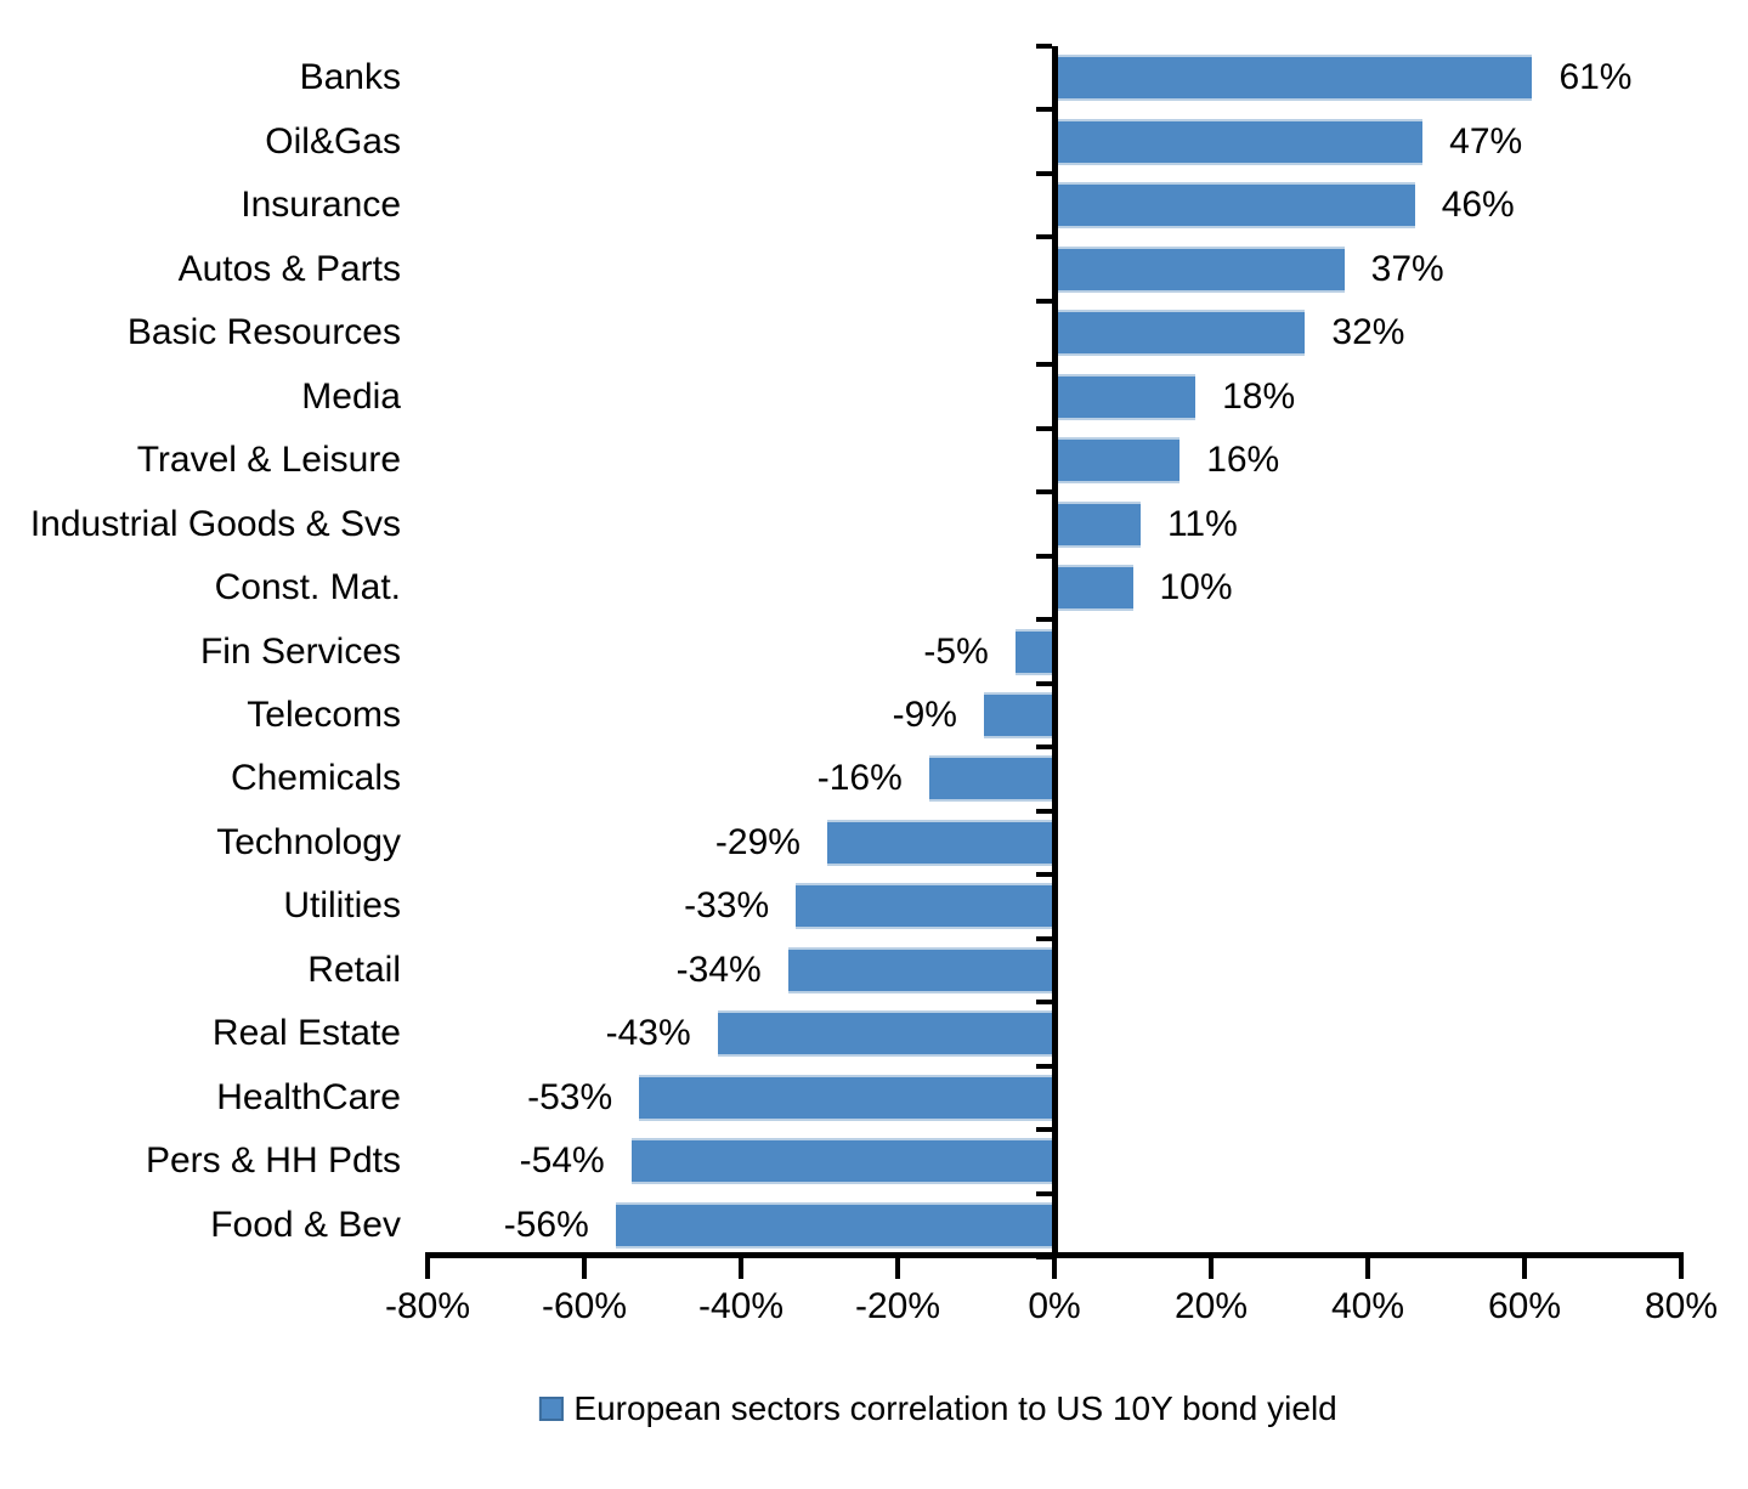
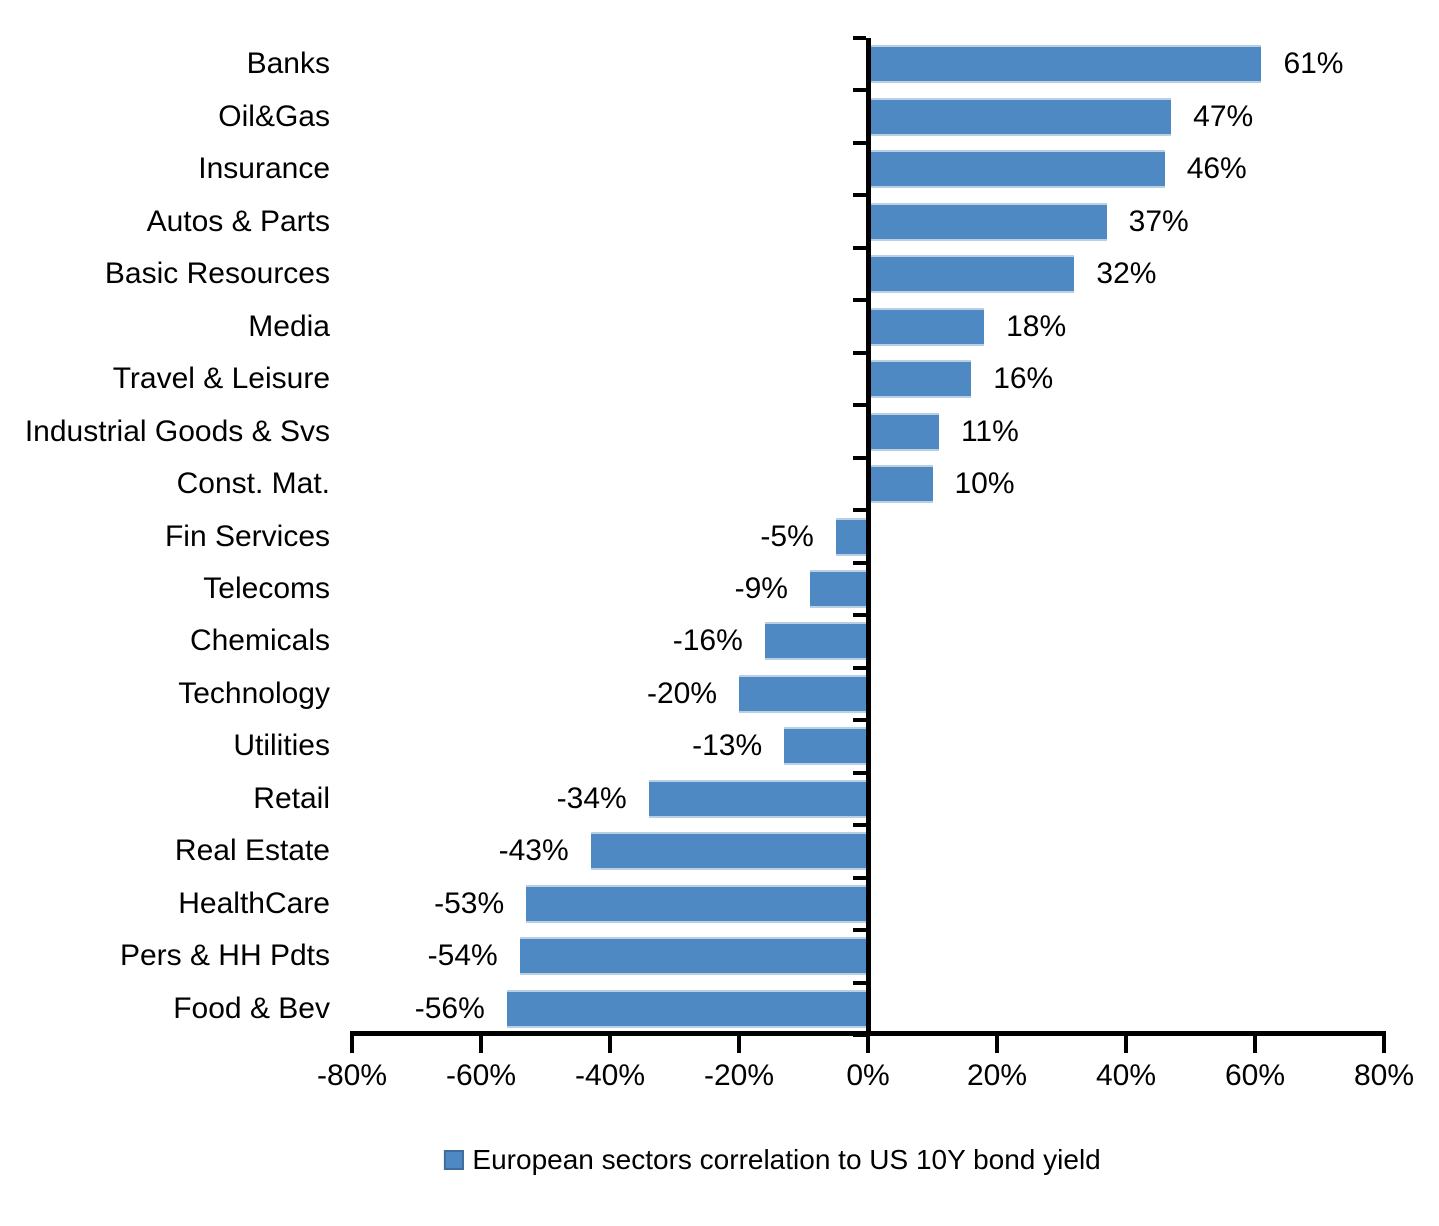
Technology: -29% -> -20%
Utilities: -33% -> -13%
